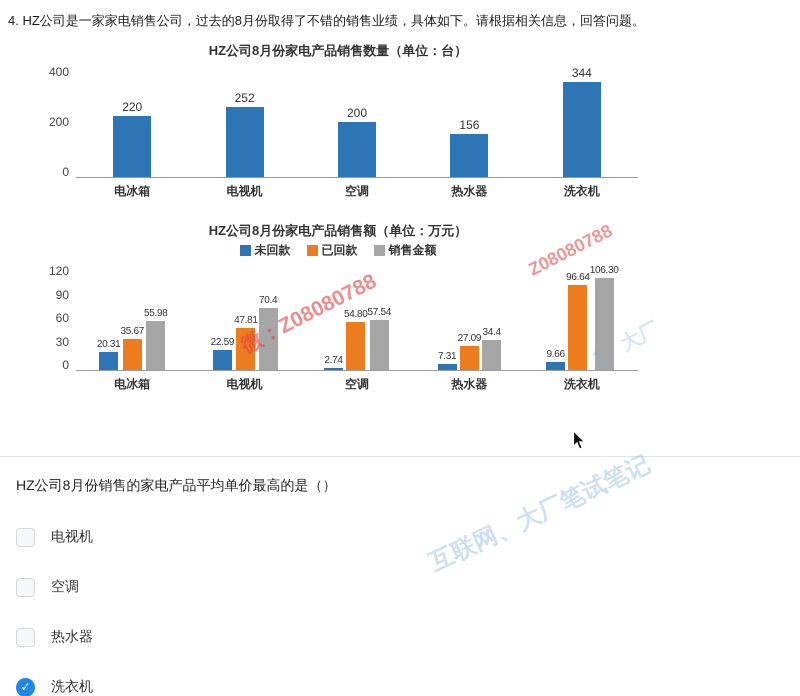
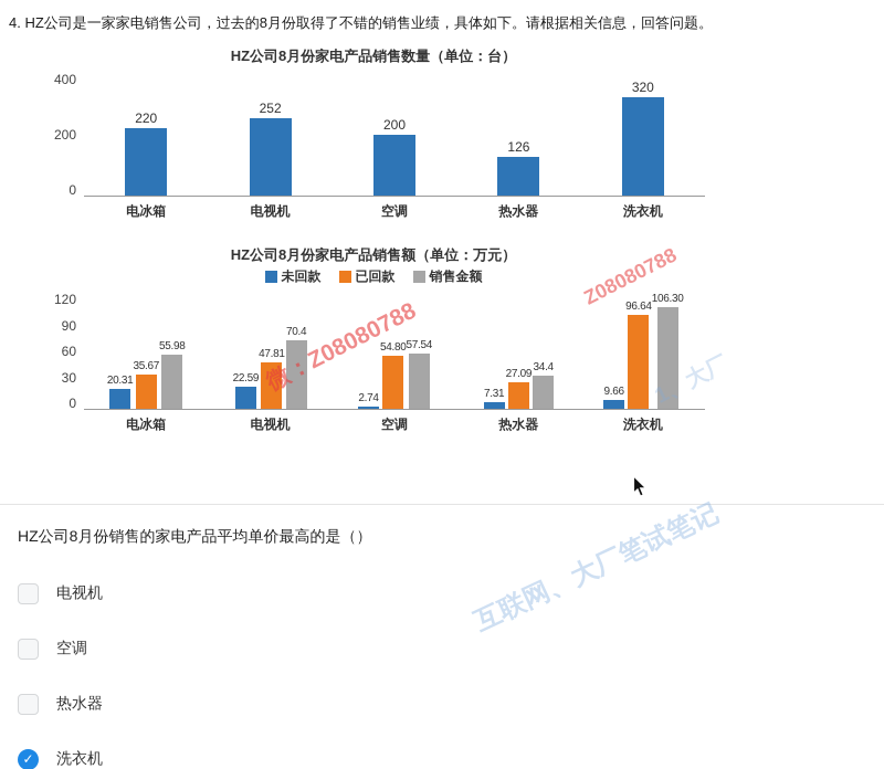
HZ公司8月份家电产品销售数量（单位：台）/热水器: 156 -> 126
HZ公司8月份家电产品销售数量（单位：台）/洗衣机: 344 -> 320
